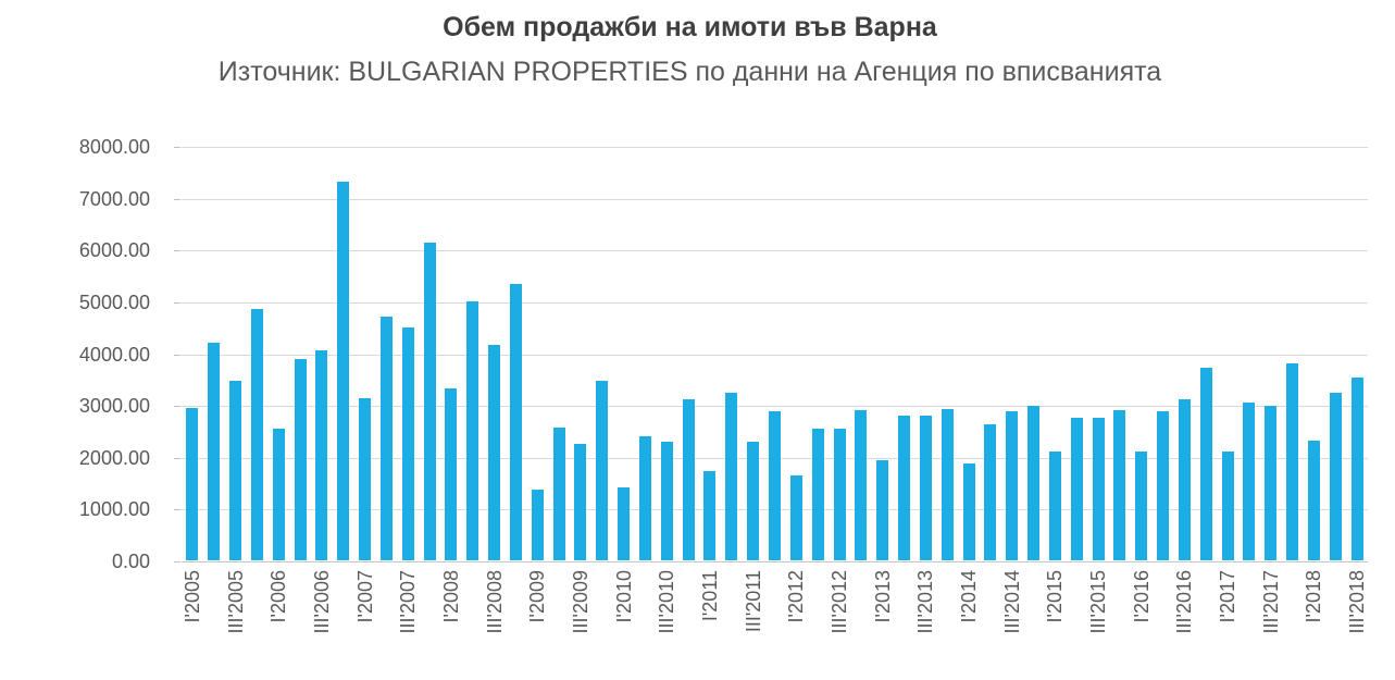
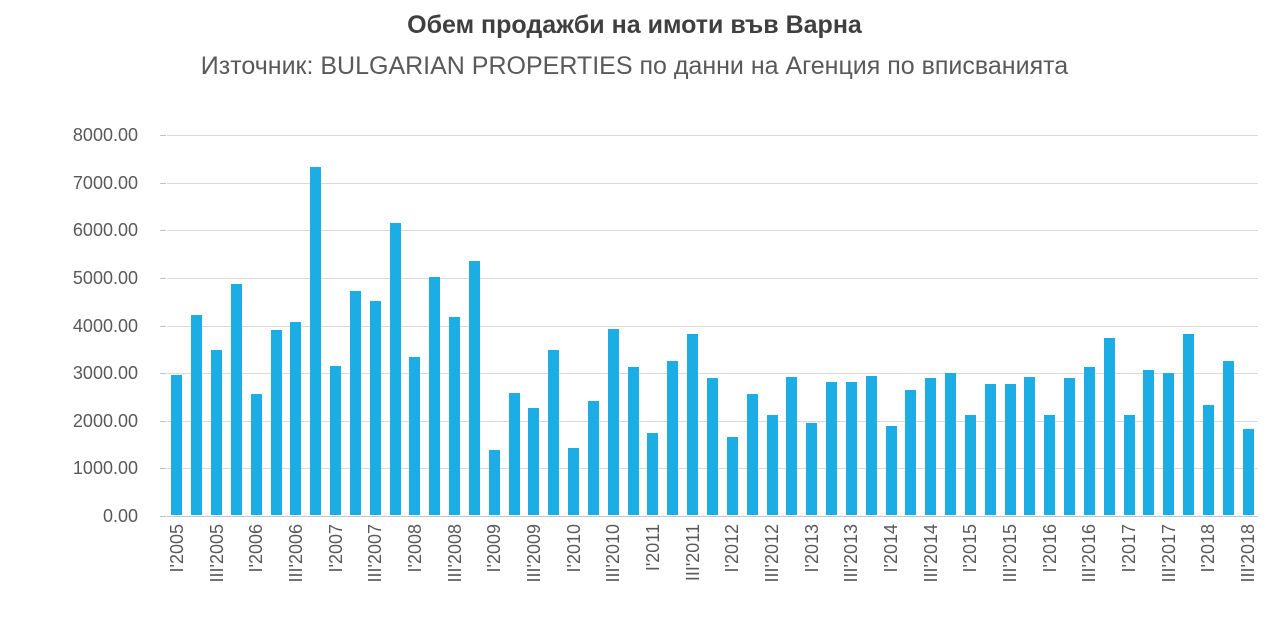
III'2010: 2300 -> 3900
III'2011: 2300 -> 3800
III'2012: 2500 -> 2100
III'2018: 3500 -> 1800
